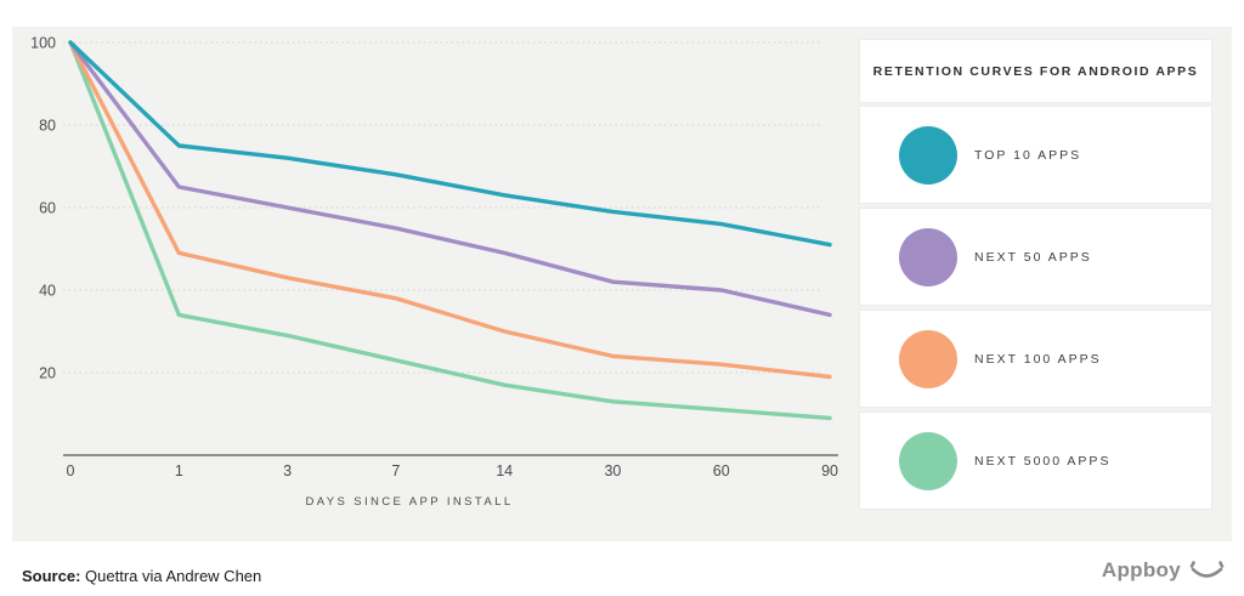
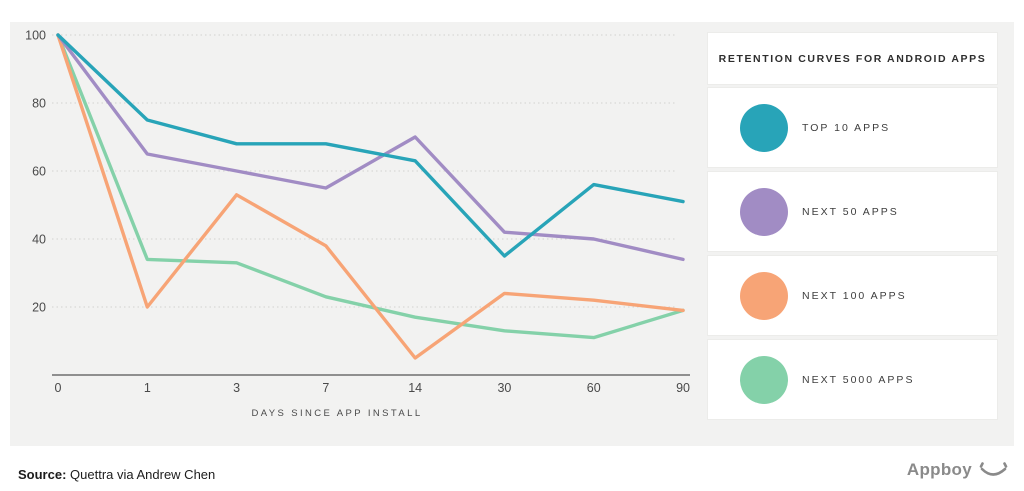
NEXT 100 APPS/1: 49 -> 20
TOP 10 APPS/3: 72 -> 68
NEXT 100 APPS/3: 43 -> 53
NEXT 5000 APPS/3: 29 -> 33
NEXT 50 APPS/14: 49 -> 70
NEXT 100 APPS/14: 30 -> 5
TOP 10 APPS/30: 59 -> 35
NEXT 5000 APPS/90: 9 -> 19
